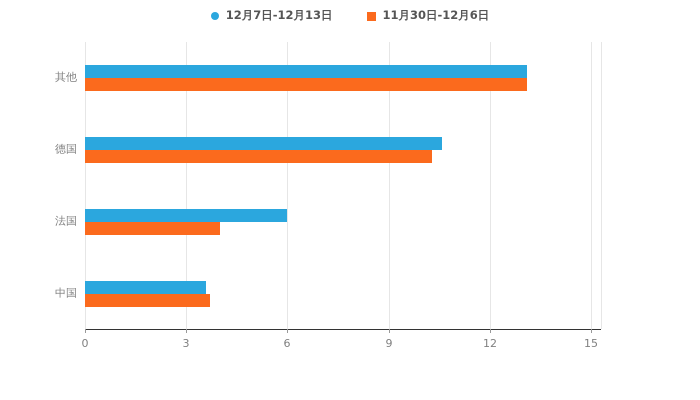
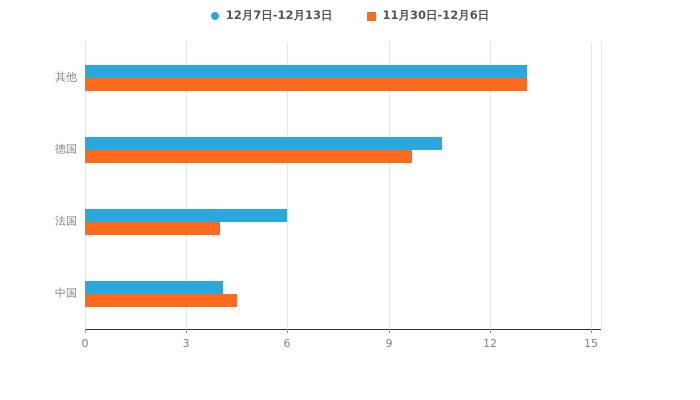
11月30日-12月6日/德国: 10.3 -> 9.7
12月7日-12月13日/中国: 3.6 -> 4.1
11月30日-12月6日/中国: 3.7 -> 4.5
